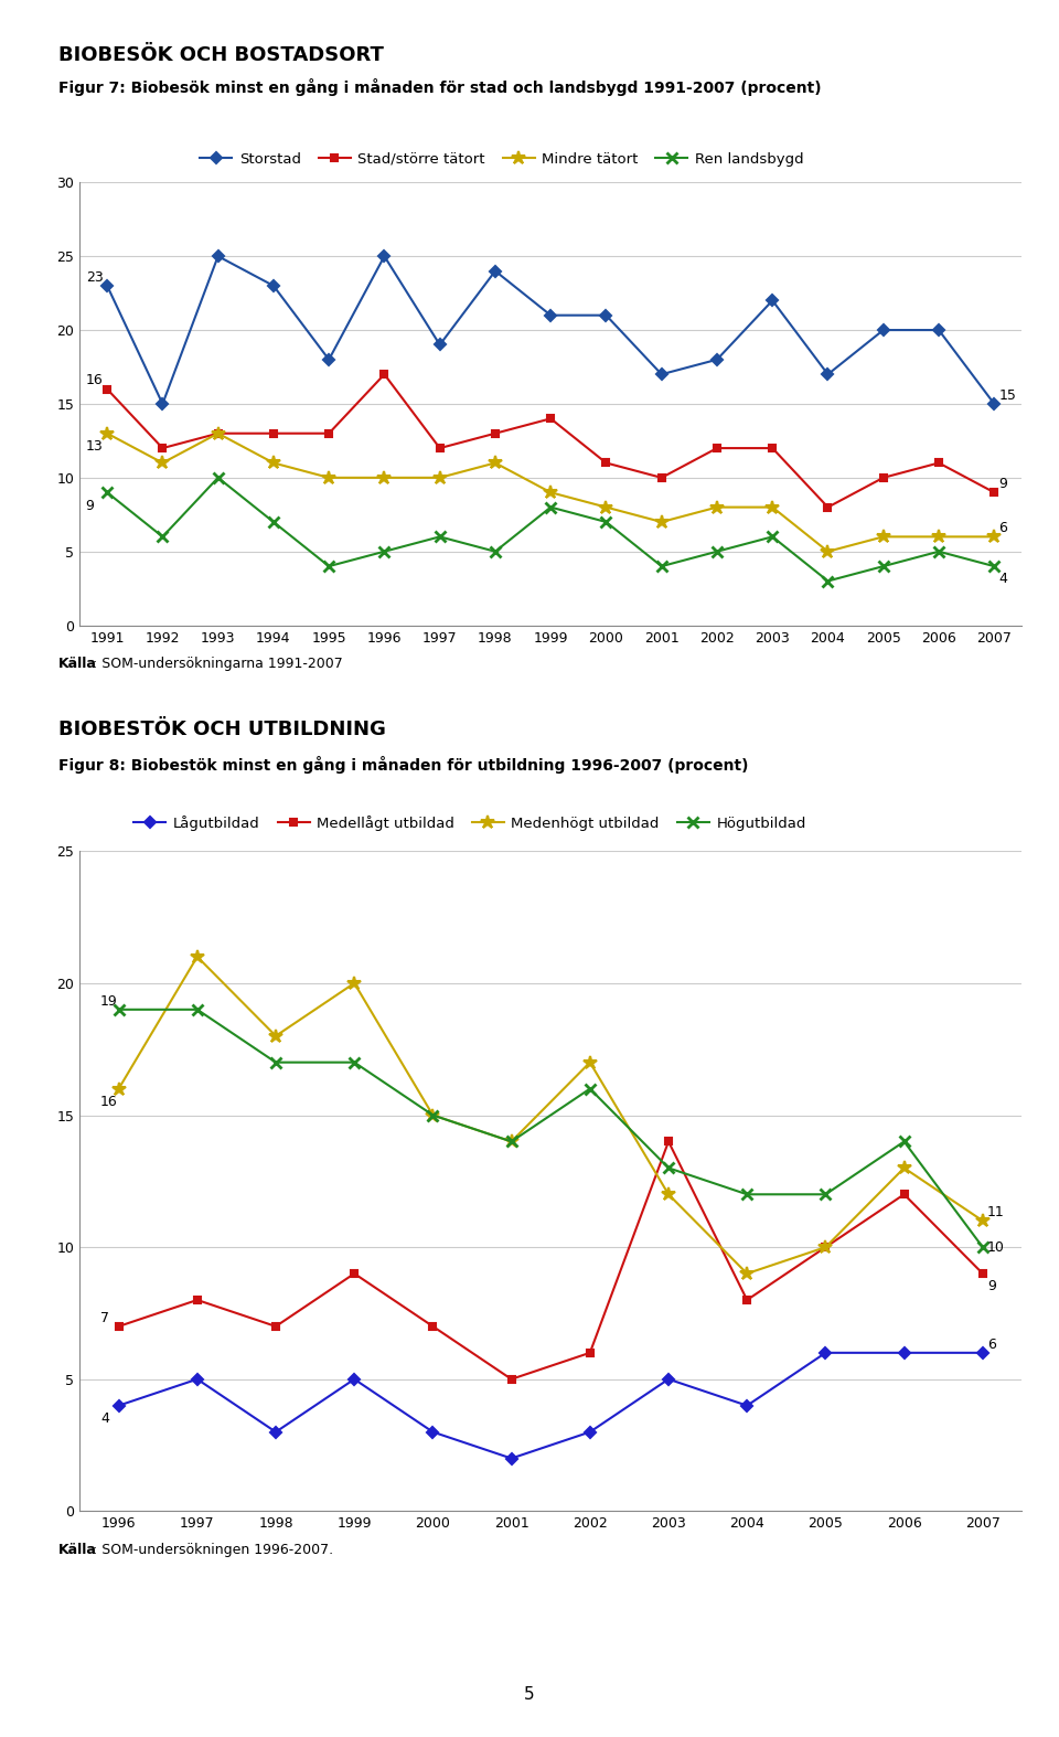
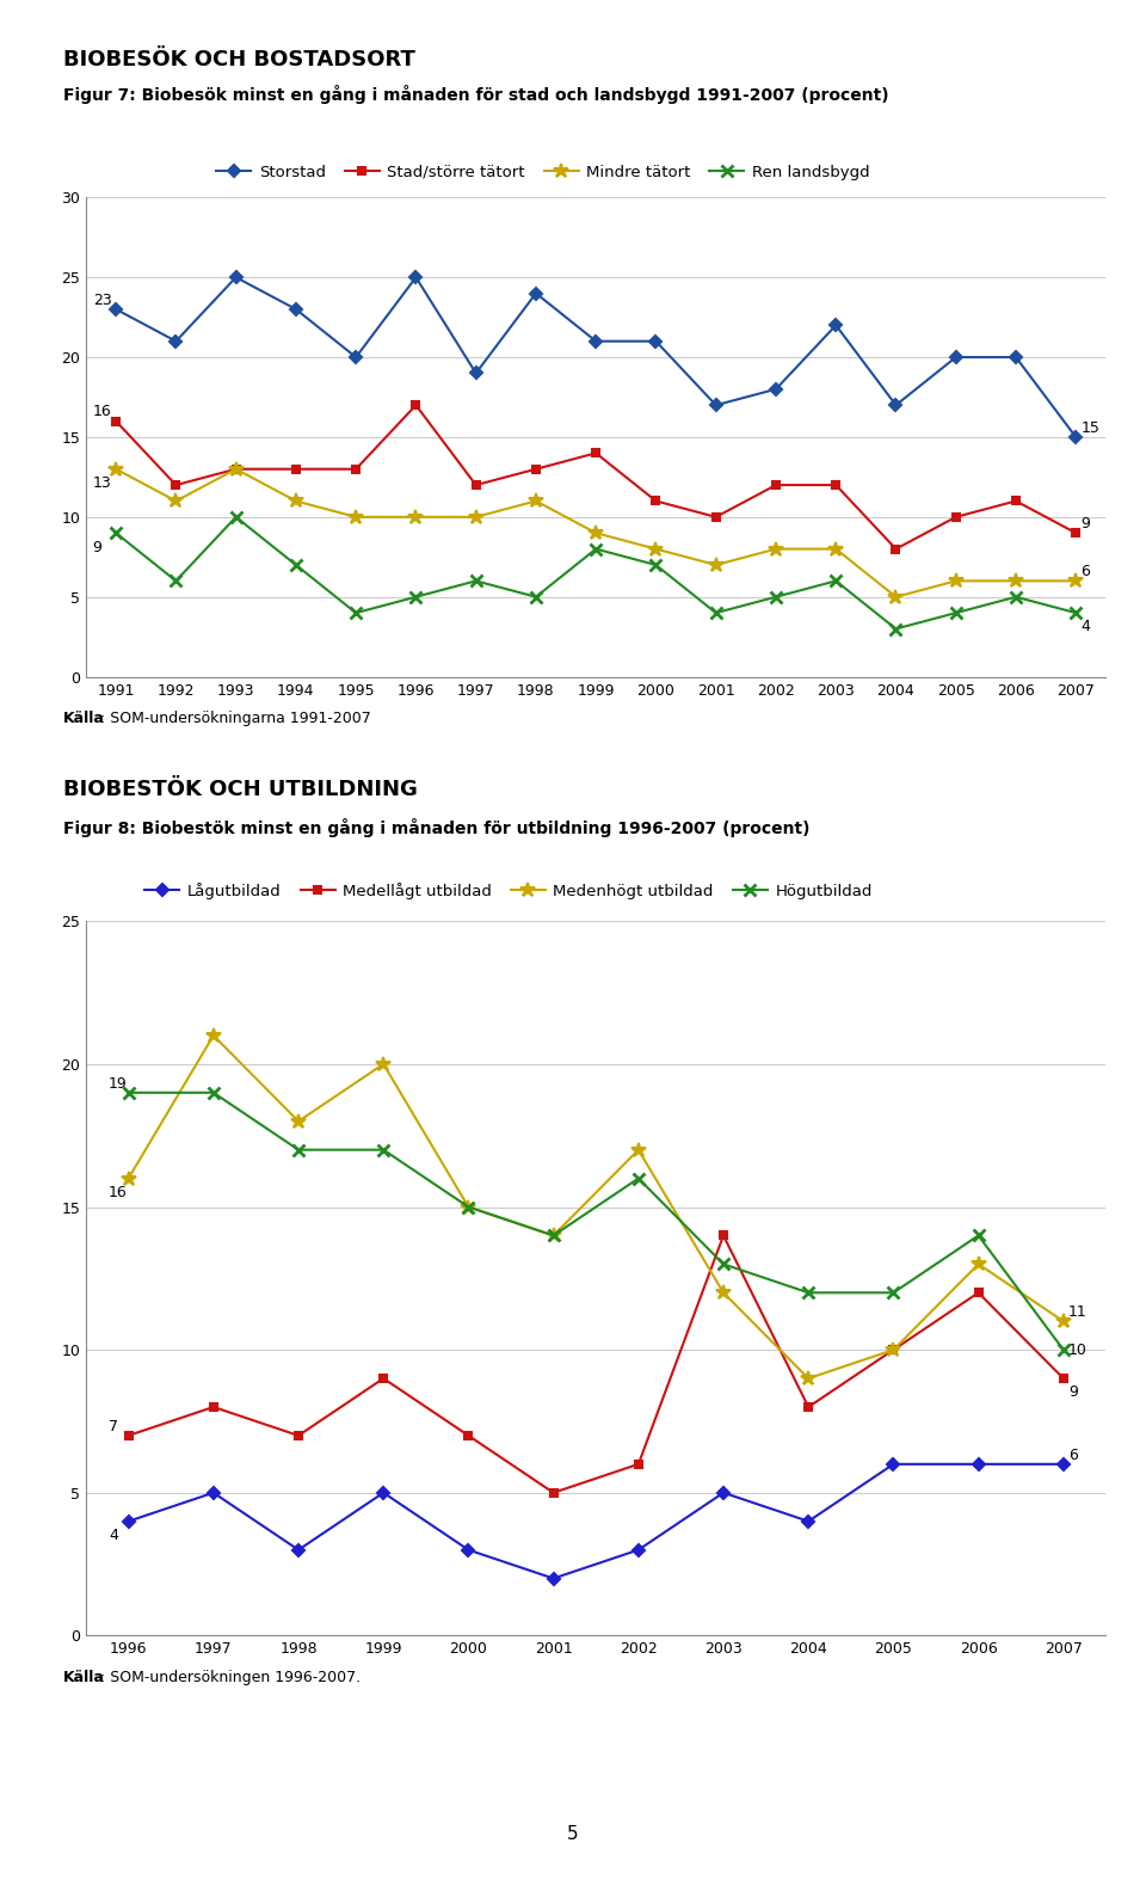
Storstad/1992: 15 -> 21
Storstad/1995: 18 -> 20
